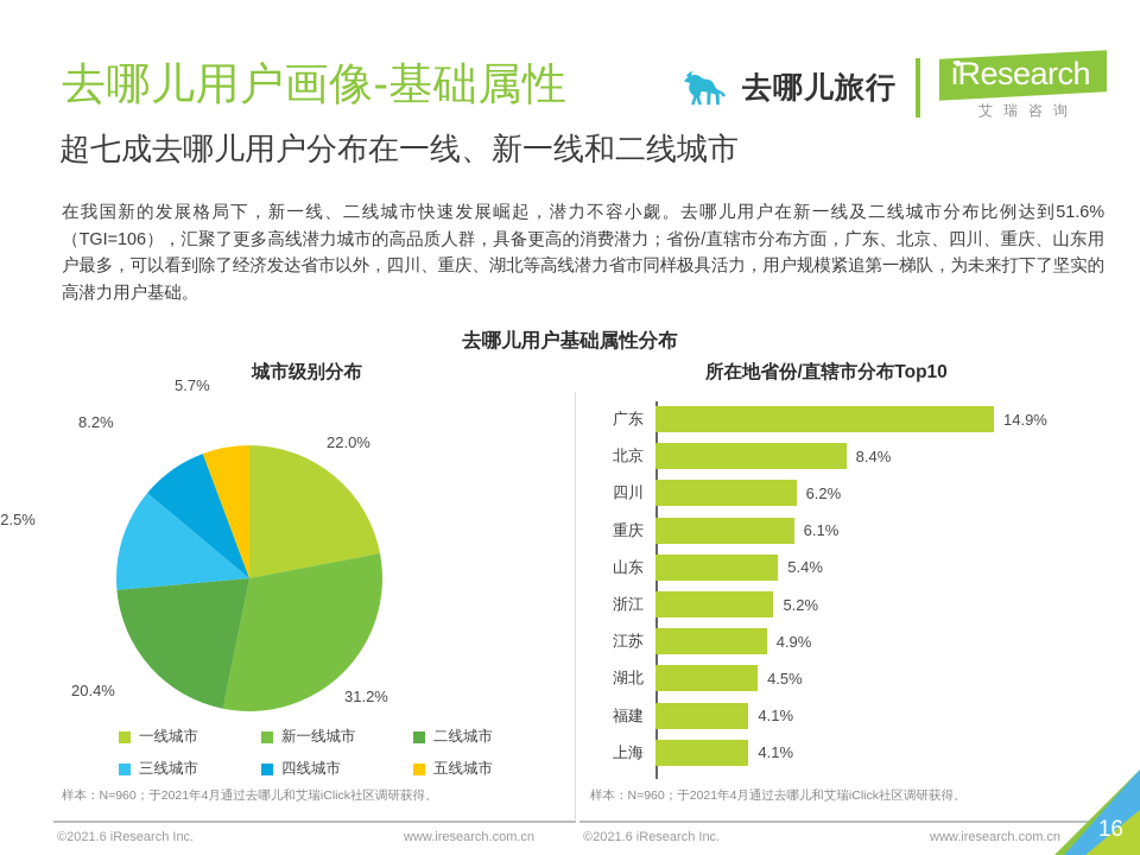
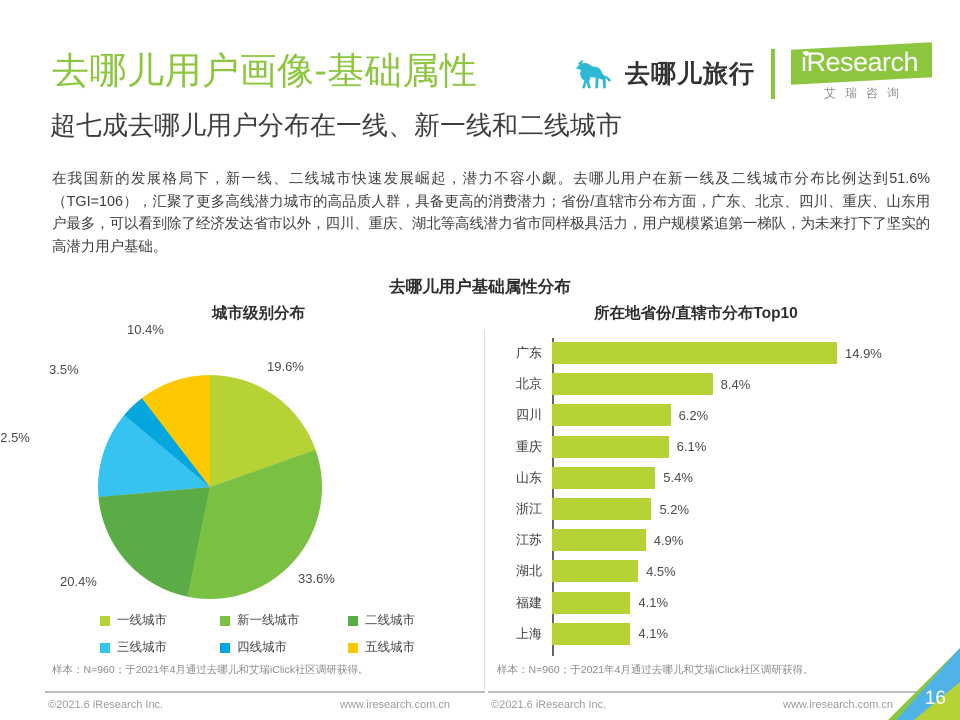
城市级别分布/一线城市: 22.0% -> 19.6%
城市级别分布/新一线城市: 31.2% -> 33.6%
城市级别分布/四线城市: 8.2% -> 3.5%
城市级别分布/五线城市: 5.7% -> 10.4%
